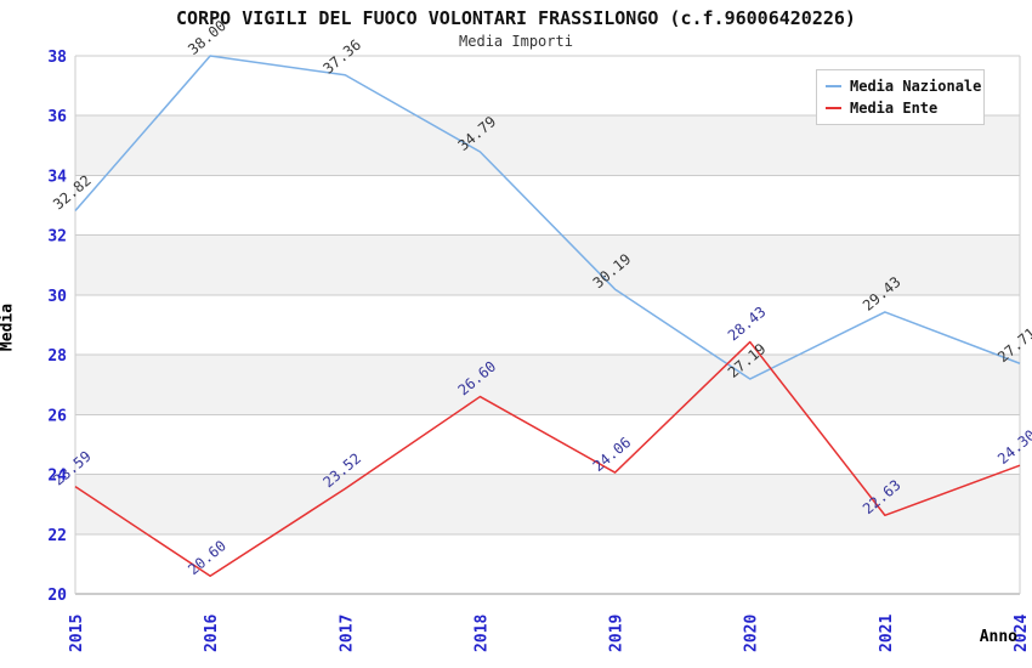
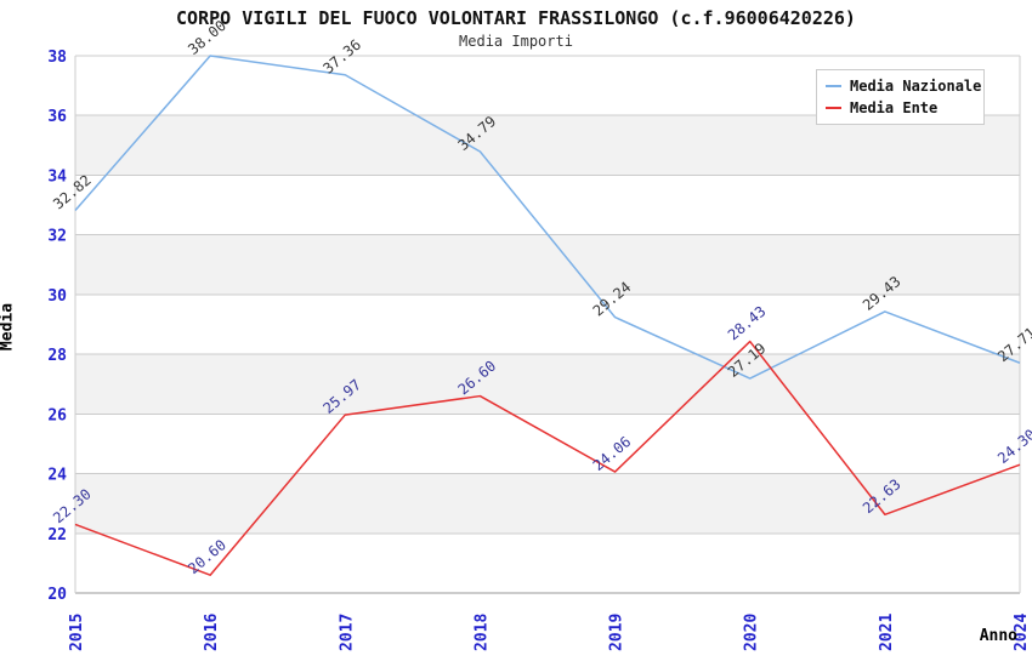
Media Ente/2015: 23.59 -> 22.30
Media Ente/2017: 23.52 -> 25.97
Media Nazionale/2019: 30.19 -> 29.24
